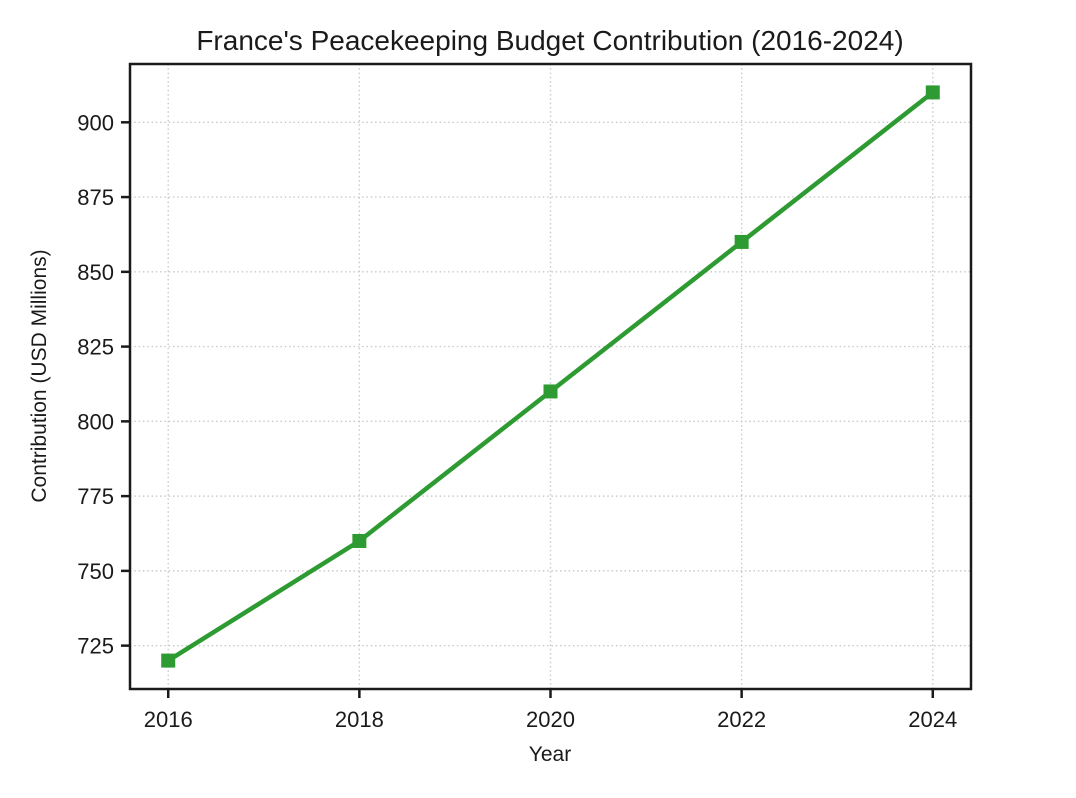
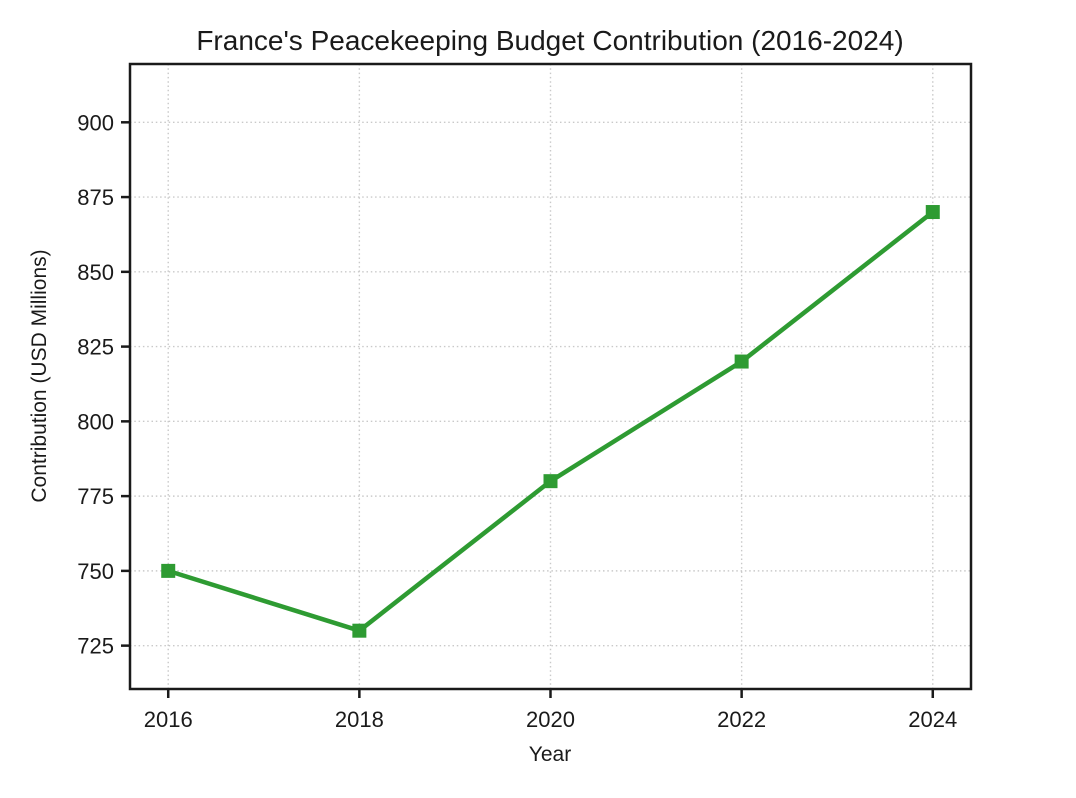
2016: 720 -> 750
2018: 760 -> 730
2020: 810 -> 780
2022: 860 -> 820
2024: 910 -> 870
